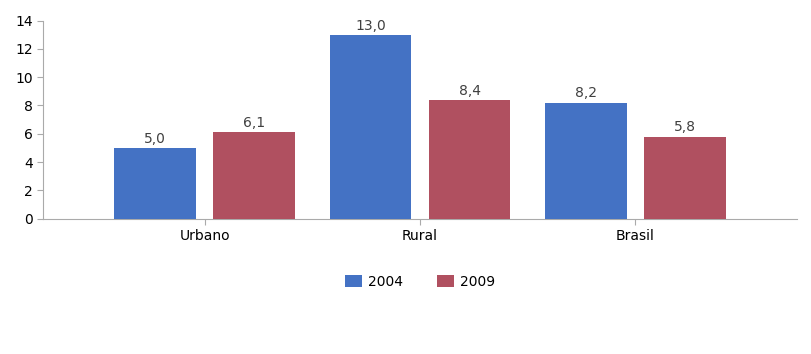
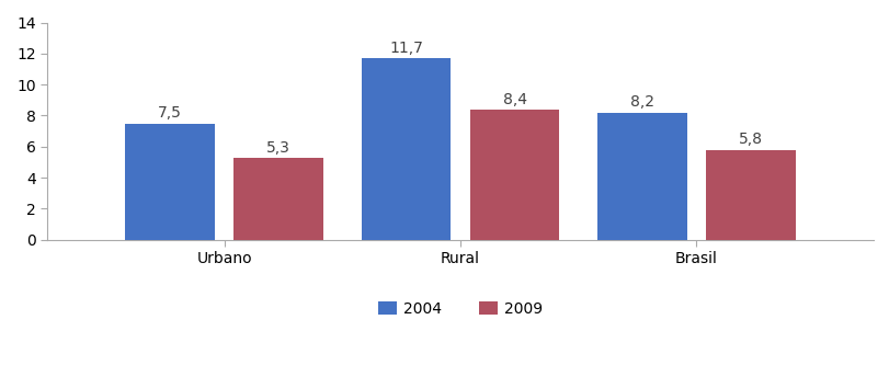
2004/Urbano: 5,0 -> 7,5
2009/Urbano: 6,1 -> 5,3
2004/Rural: 13,0 -> 11,7
